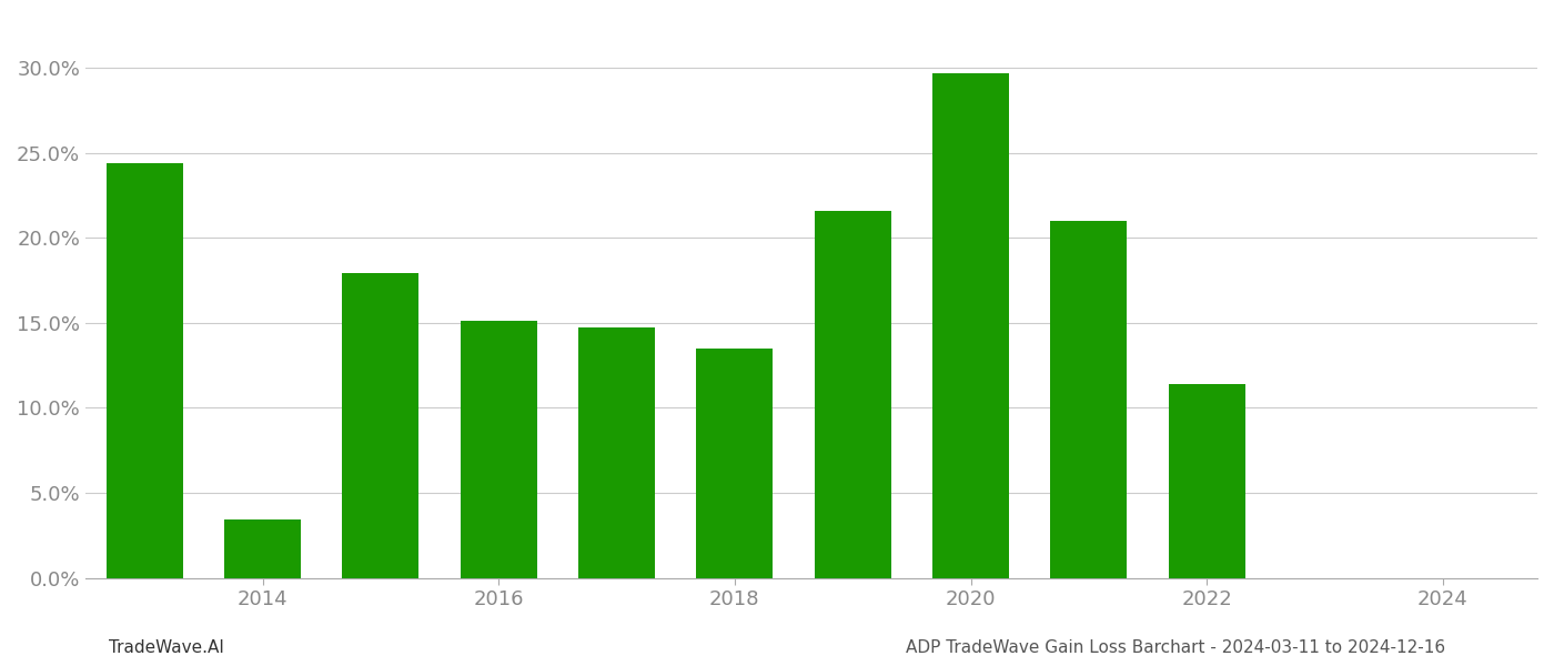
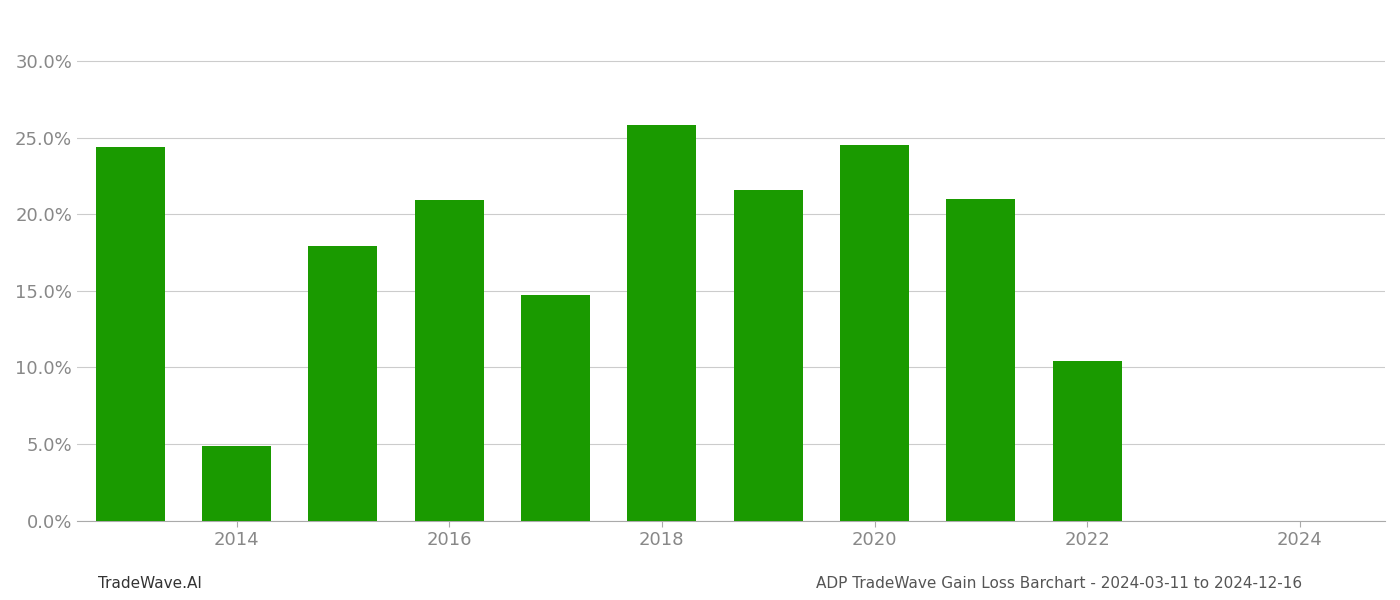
2014: 3.4% -> 4.9%
2016: 15.1% -> 20.9%
2018: 13.5% -> 25.8%
2020: 29.7% -> 24.5%
2022: 11.4% -> 10.4%
